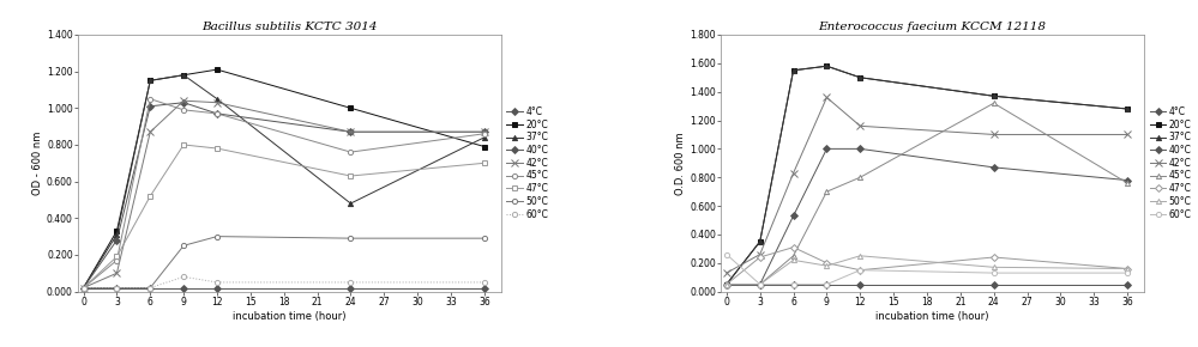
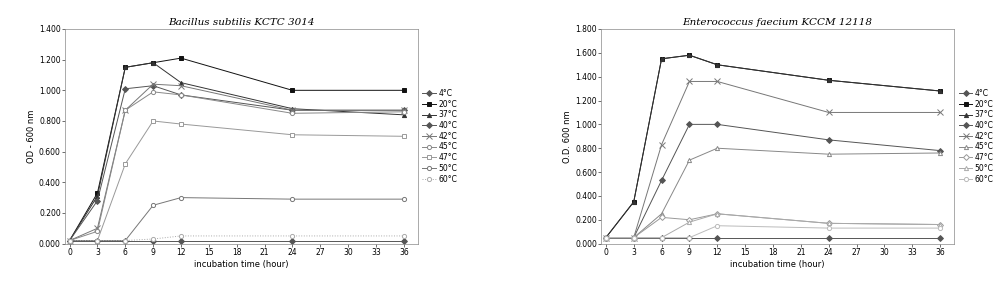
Bacillus subtilis KCTC 3014/45°C/3: 0.17 -> 0.08
Bacillus subtilis KCTC 3014/47°C/3: 0.19 -> 0.02
Bacillus subtilis KCTC 3014/45°C/6: 1.05 -> 0.87
Bacillus subtilis KCTC 3014/60°C/9: 0.08 -> 0.03
Bacillus subtilis KCTC 3014/37°C/24: 0.48 -> 0.88
Bacillus subtilis KCTC 3014/45°C/24: 0.76 -> 0.85
Bacillus subtilis KCTC 3014/47°C/24: 0.63 -> 0.71
Bacillus subtilis KCTC 3014/20°C/36: 0.79 -> 1.00
Enterococcus faecium KCCM 12118/42°C/0: 0.13 -> 0.05
Enterococcus faecium KCCM 12118/60°C/0: 0.26 -> 0.05
Enterococcus faecium KCCM 12118/42°C/3: 0.26 -> 0.05
Enterococcus faecium KCCM 12118/47°C/3: 0.24 -> 0.05
Enterococcus faecium KCCM 12118/47°C/6: 0.31 -> 0.22
Enterococcus faecium KCCM 12118/50°C/6: 0.22 -> 0.05
Enterococcus faecium KCCM 12118/42°C/12: 1.16 -> 1.36
Enterococcus faecium KCCM 12118/47°C/12: 0.15 -> 0.25
Enterococcus faecium KCCM 12118/45°C/24: 1.32 -> 0.75
Enterococcus faecium KCCM 12118/47°C/24: 0.24 -> 0.17
